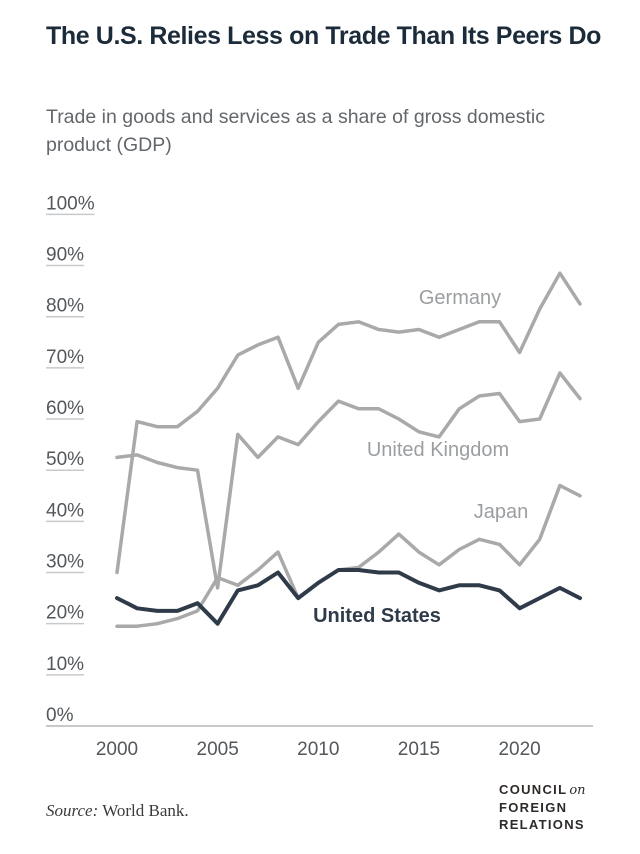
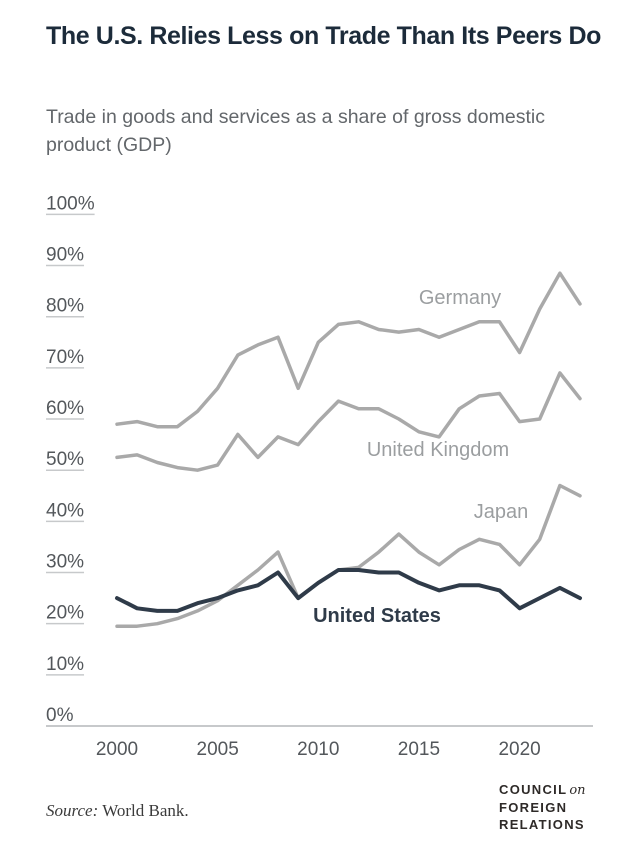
Germany/2000: 30% -> 59%
United Kingdom/2005: 27% -> 51%
Japan/2005: 29% -> 24%
United States/2005: 20% -> 25%
